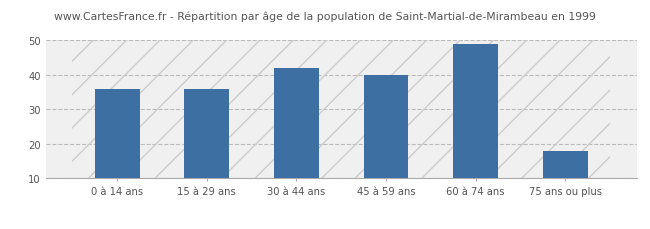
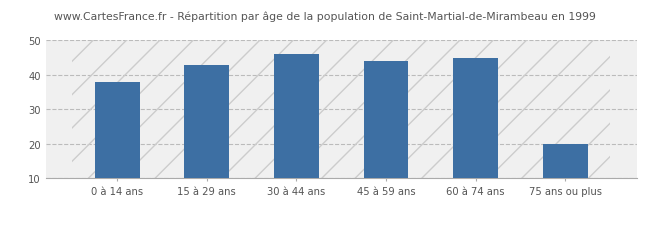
0 à 14 ans: 36 -> 38
15 à 29 ans: 36 -> 43
30 à 44 ans: 42 -> 46
45 à 59 ans: 40 -> 44
60 à 74 ans: 49 -> 45
75 ans ou plus: 18 -> 20
